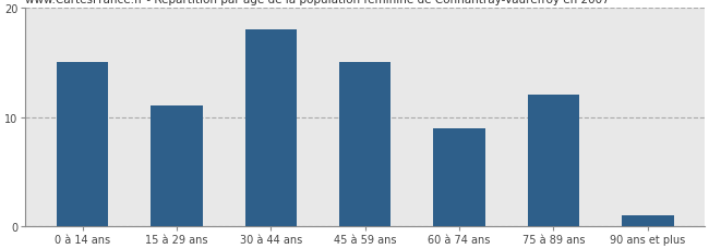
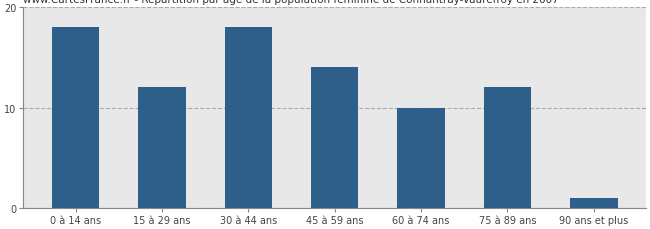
0 à 14 ans: 15 -> 18
15 à 29 ans: 11 -> 12
45 à 59 ans: 15 -> 14
60 à 74 ans: 9 -> 10
